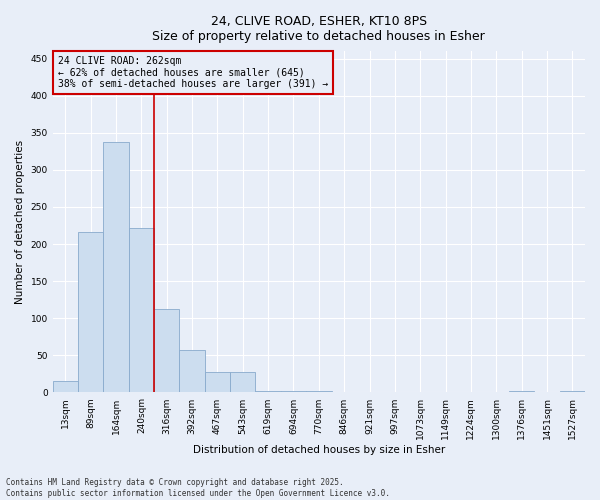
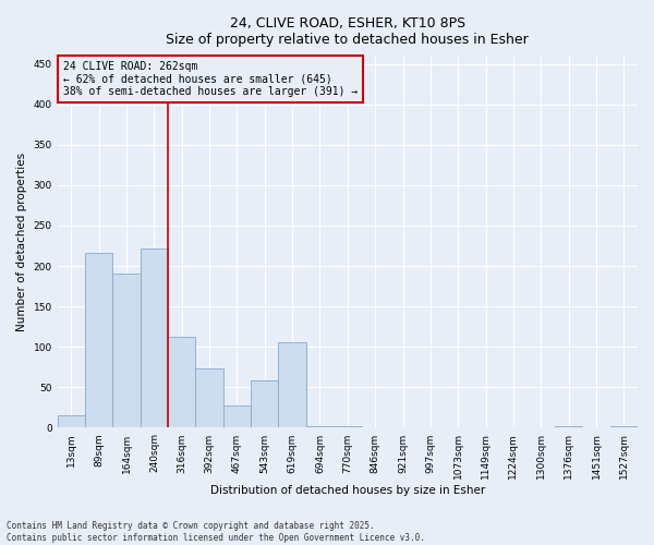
164sqm: 338 -> 190
392sqm: 57 -> 74
543sqm: 28 -> 58
619sqm: 2 -> 106
